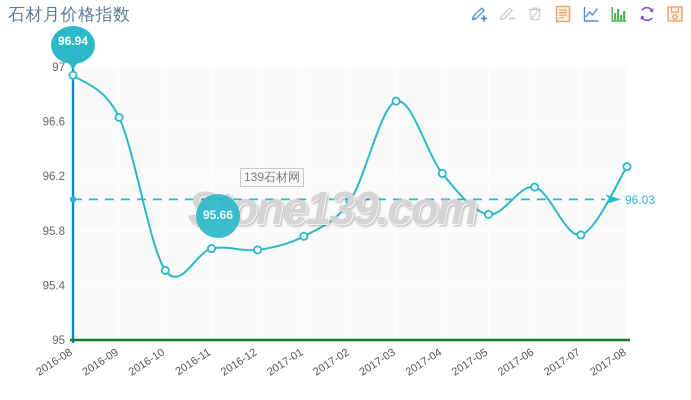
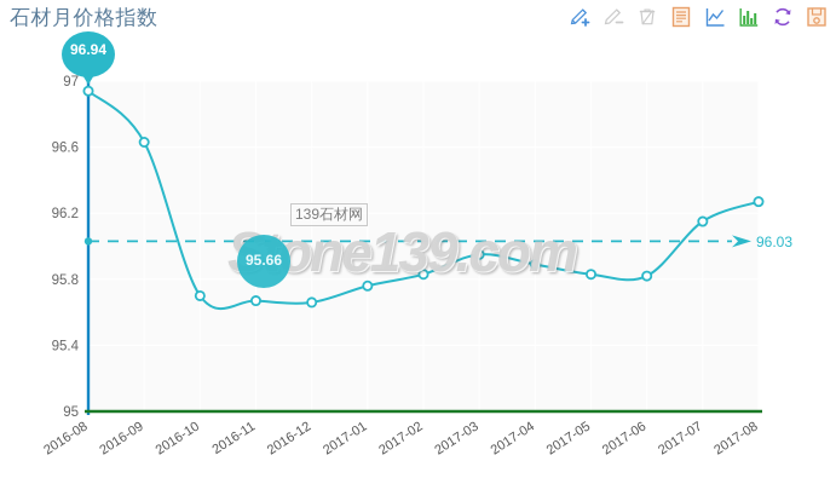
2016-10: 95.51 -> 95.70
2017-02: 96.02 -> 95.83
2017-03: 96.75 -> 95.95
2017-04: 96.22 -> 95.89
2017-05: 95.92 -> 95.83
2017-06: 96.12 -> 95.82
2017-07: 95.77 -> 96.15
